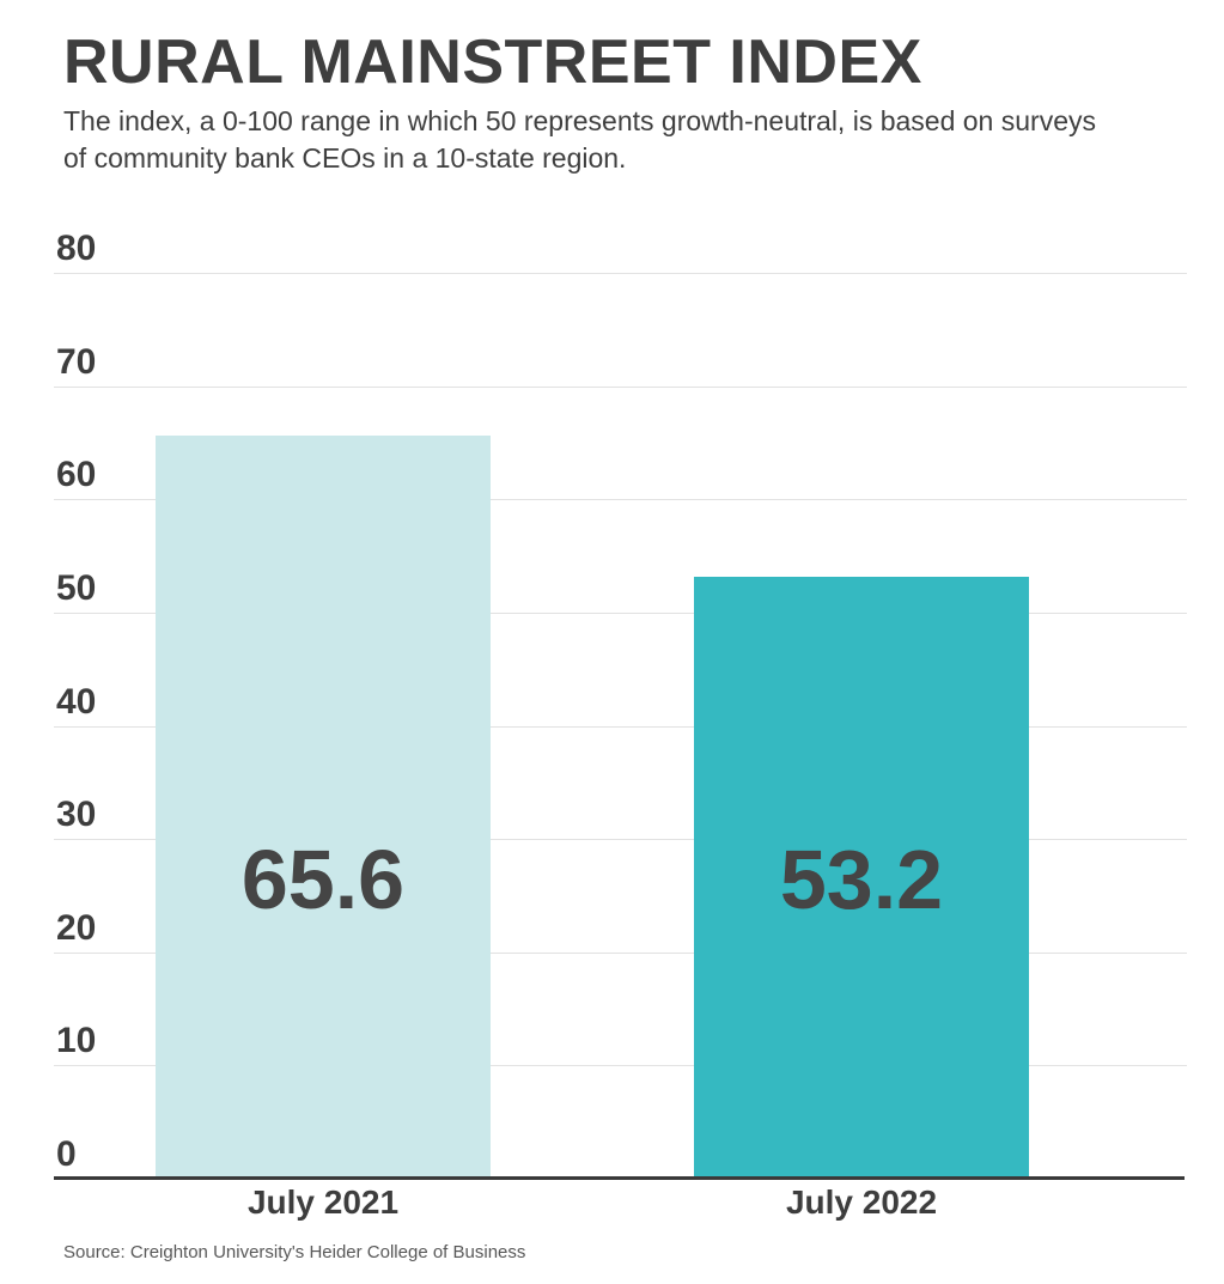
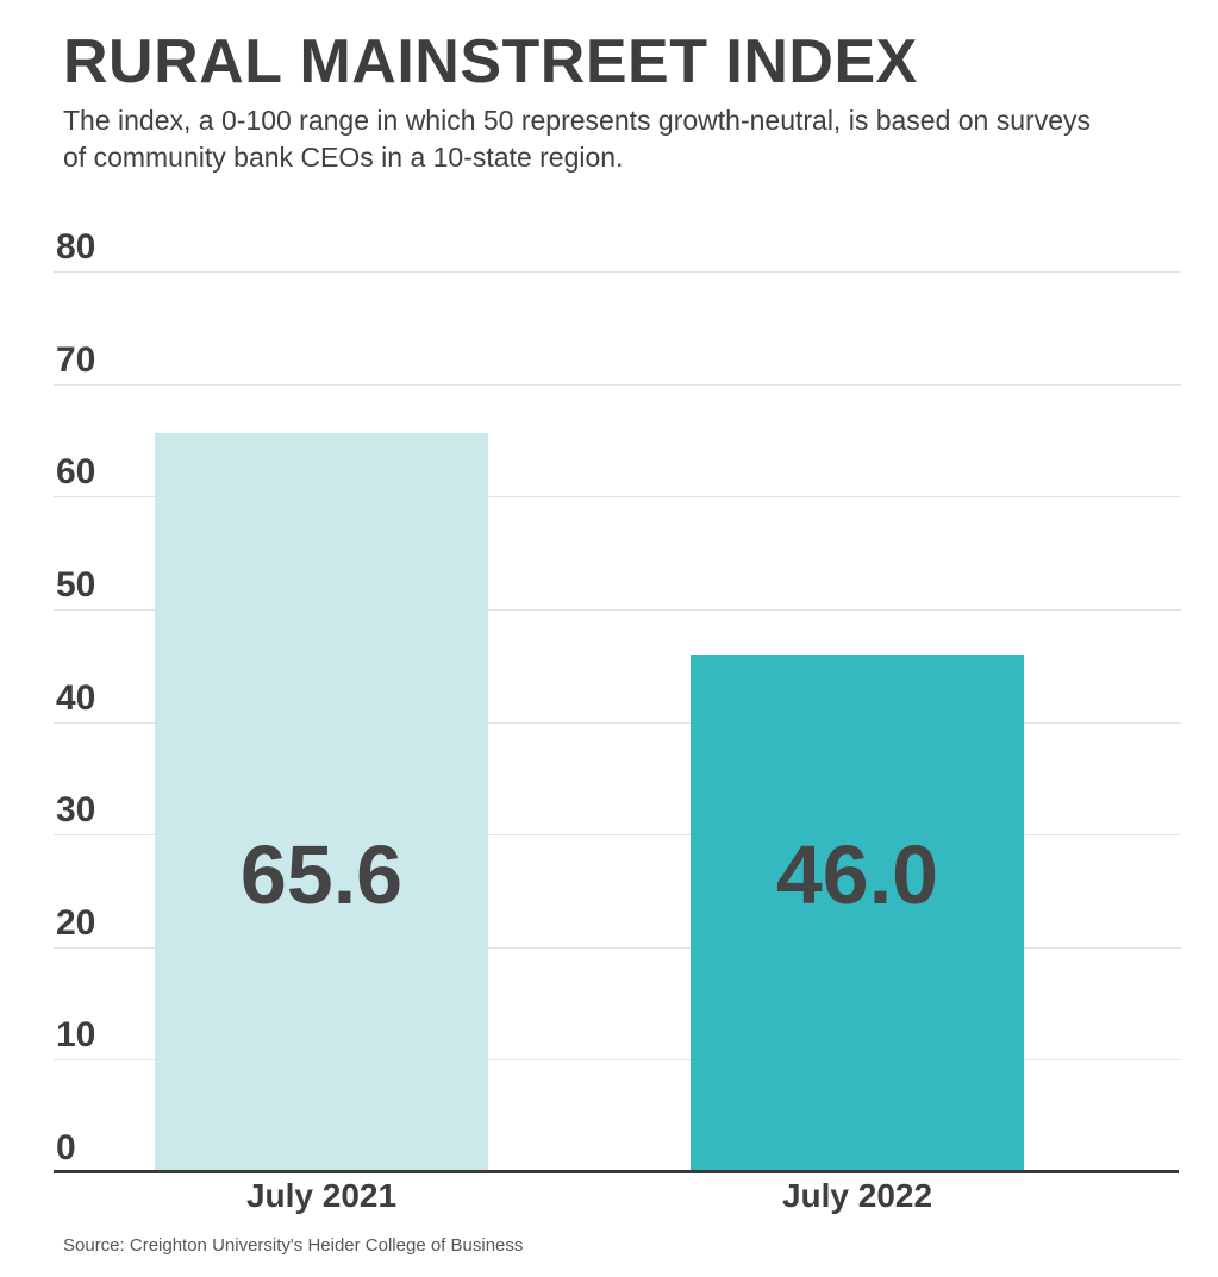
July 2022: 53.2 -> 46.0
